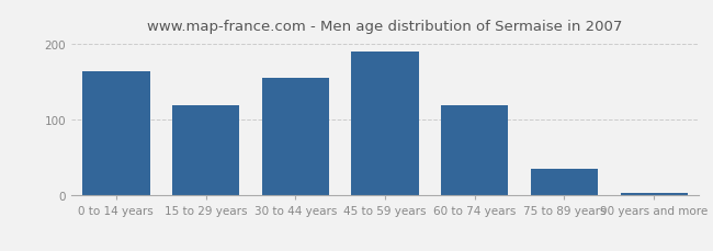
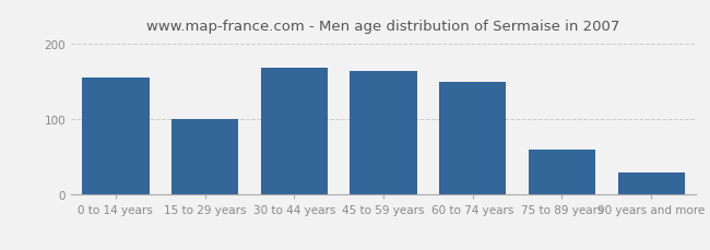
0 to 14 years: 165 -> 156
15 to 29 years: 120 -> 100
30 to 44 years: 155 -> 168
45 to 59 years: 191 -> 164
60 to 74 years: 120 -> 150
75 to 89 years: 35 -> 60
90 years and more: 3 -> 30
